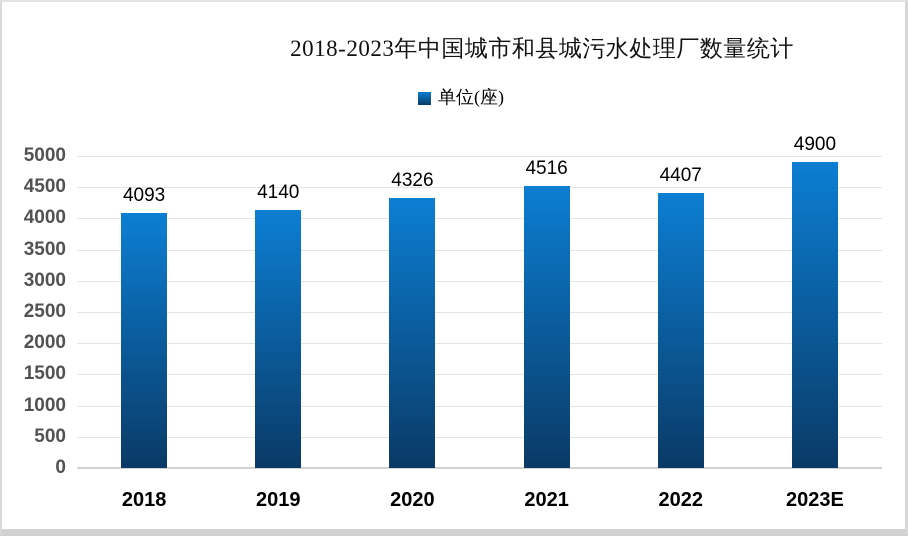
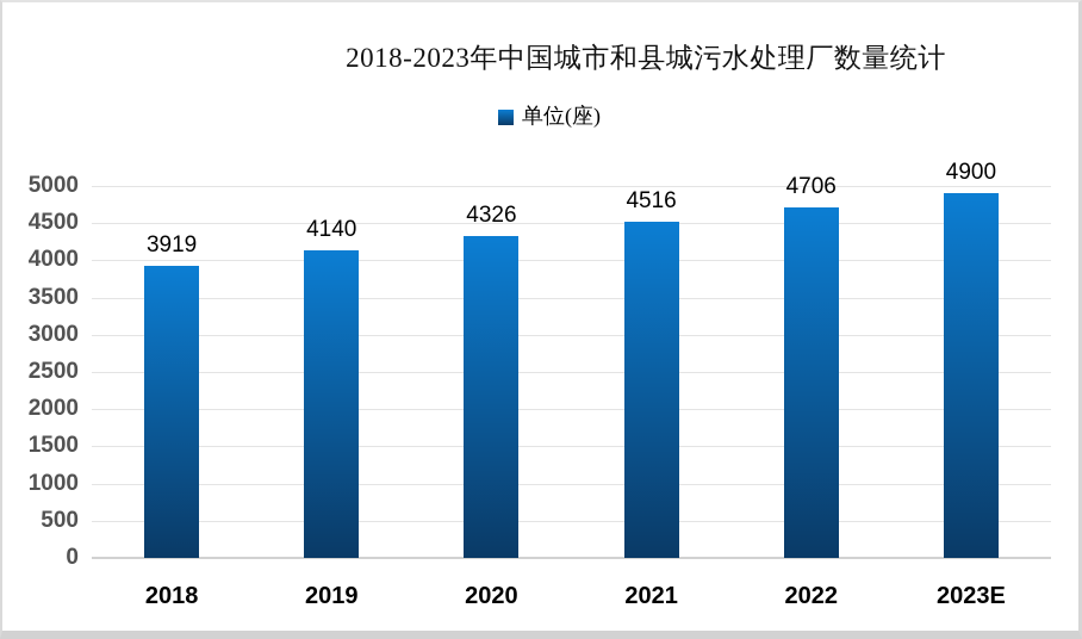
2018: 4093 -> 3919
2022: 4407 -> 4706
